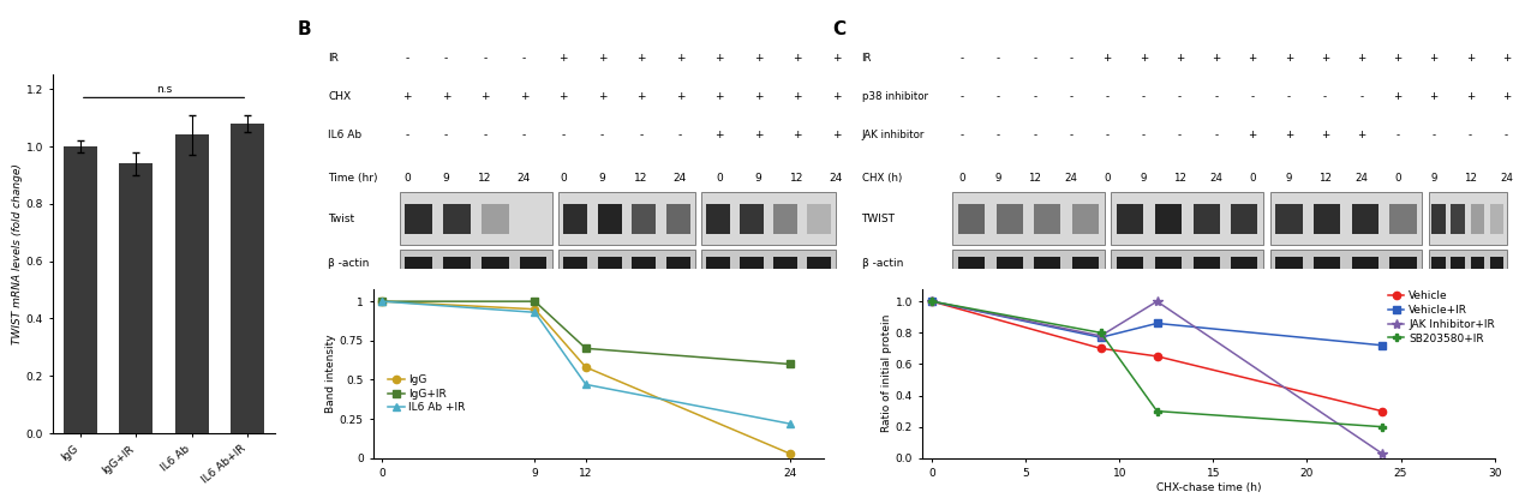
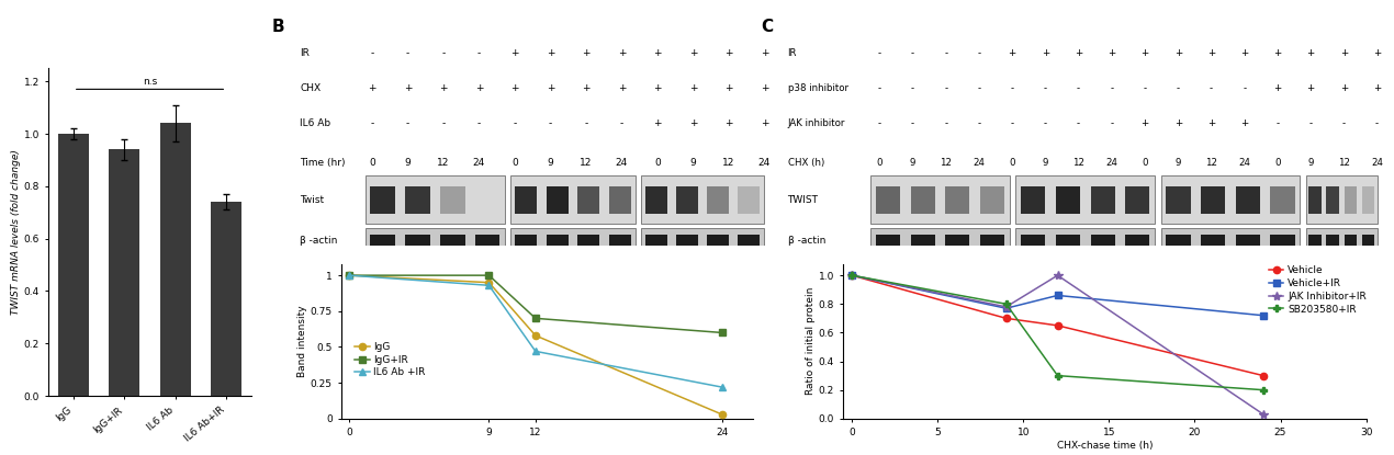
IL6 Ab+IR: 1.08 -> 0.74
